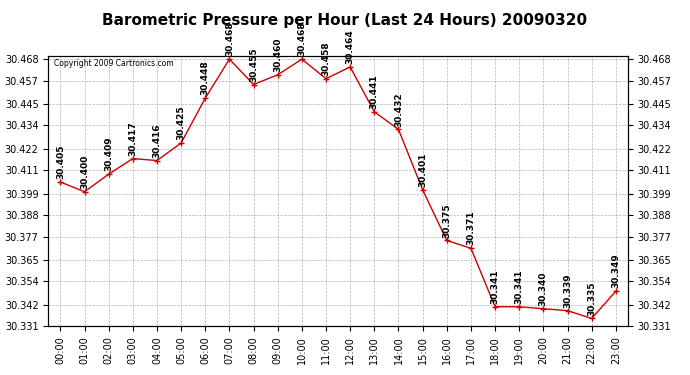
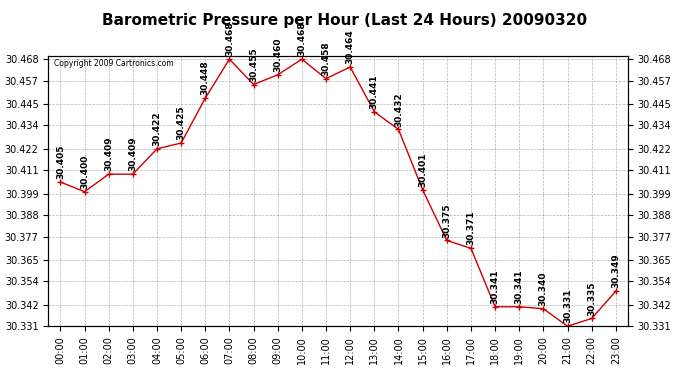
03:00: 30.417 -> 30.409
04:00: 30.416 -> 30.422
21:00: 30.339 -> 30.331
